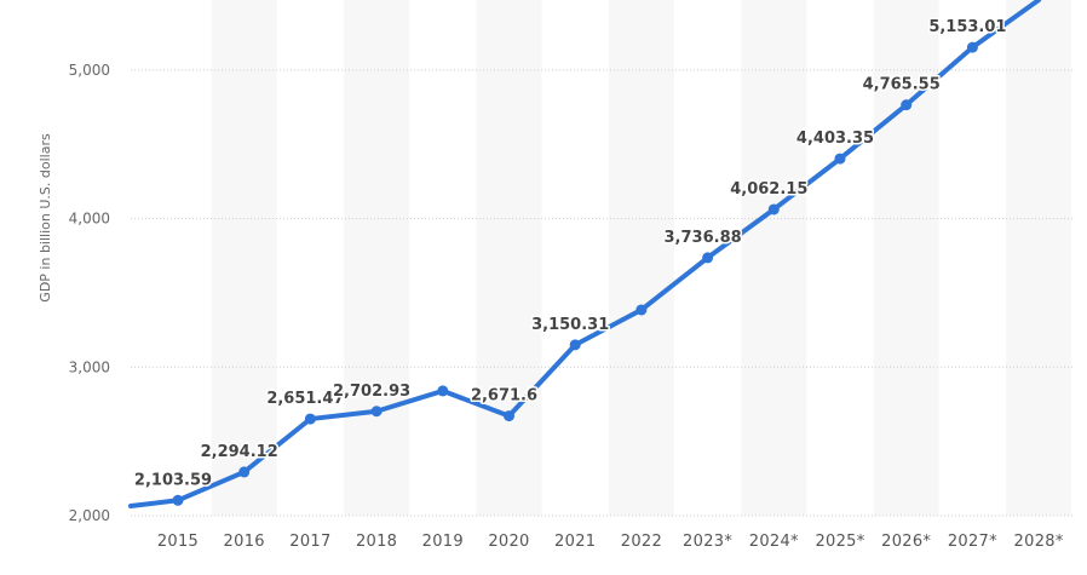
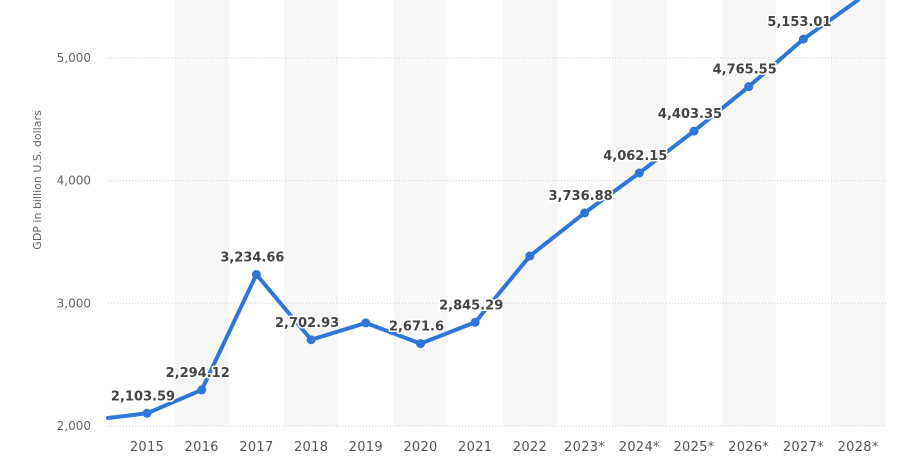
2017: 2,651.47 -> 3,234.66
2021: 3,150.31 -> 2,845.29
